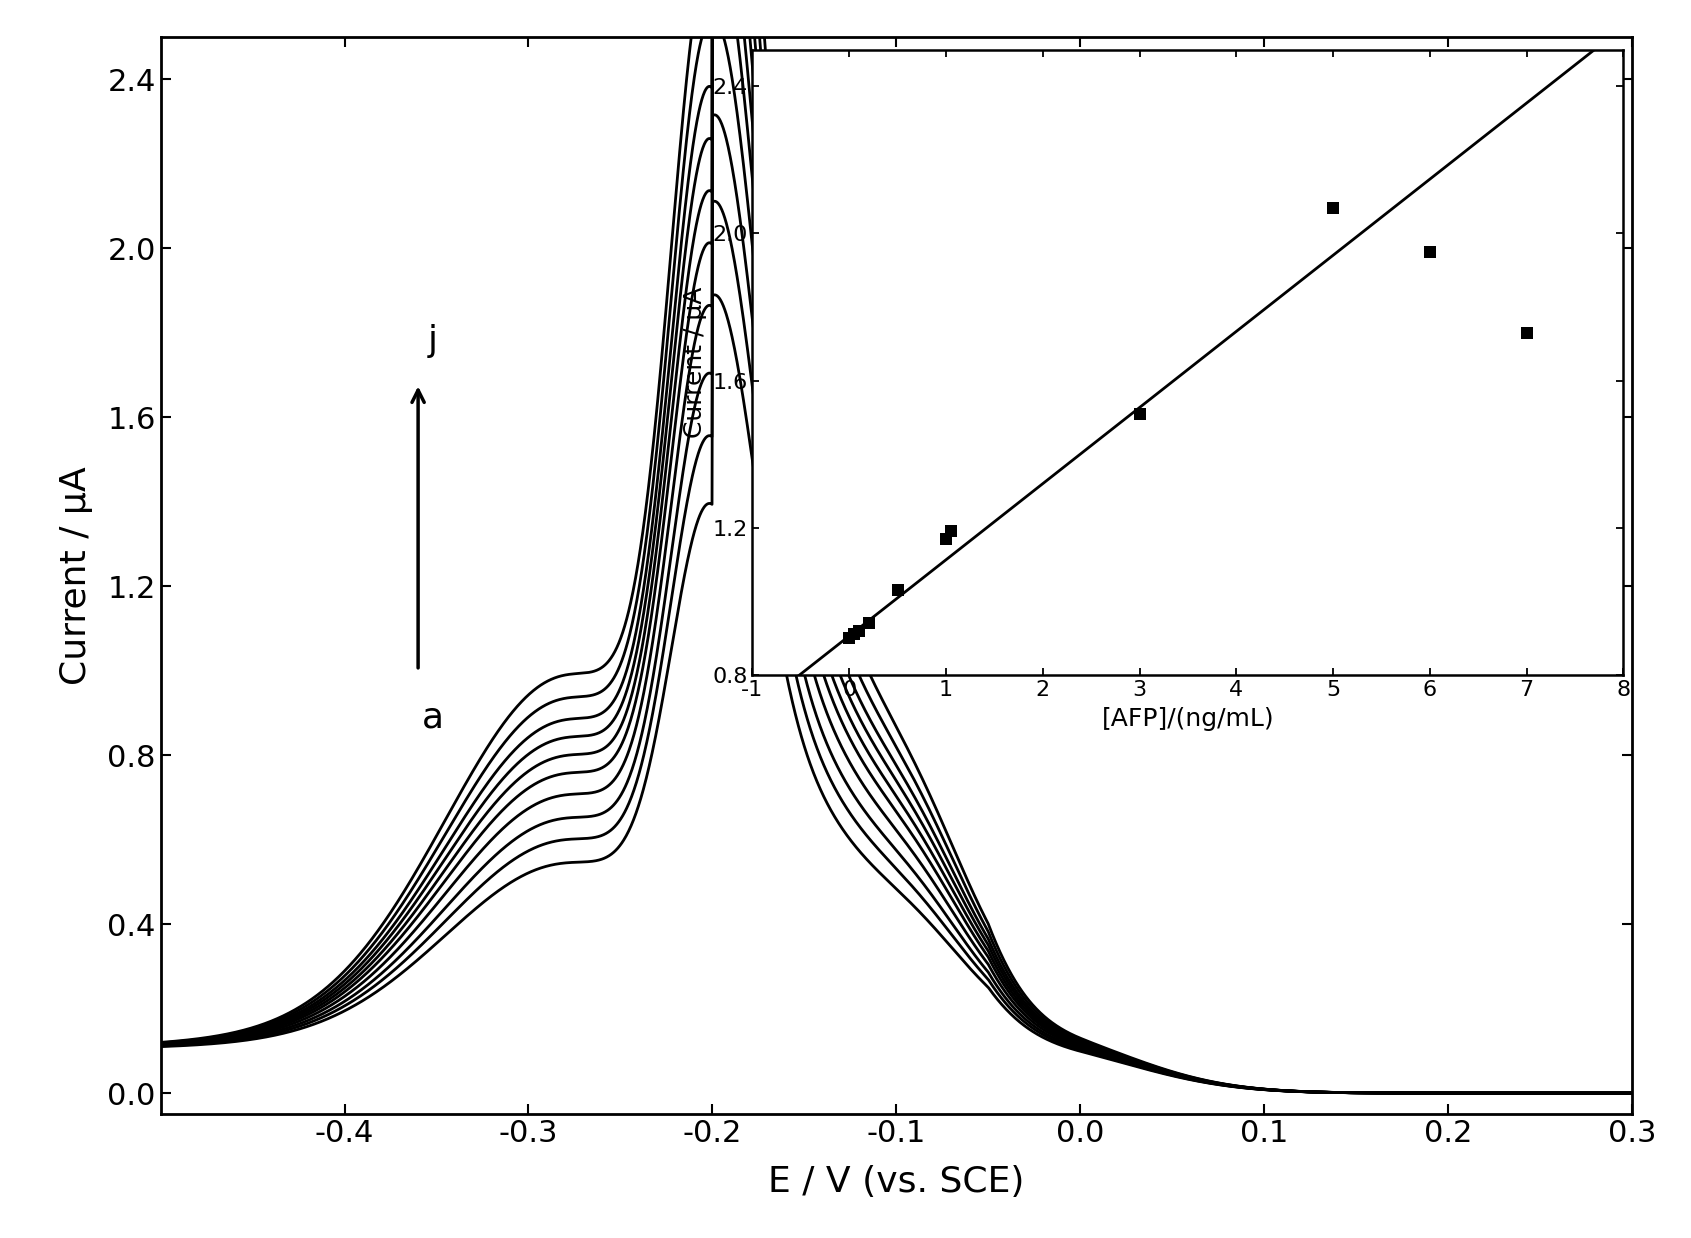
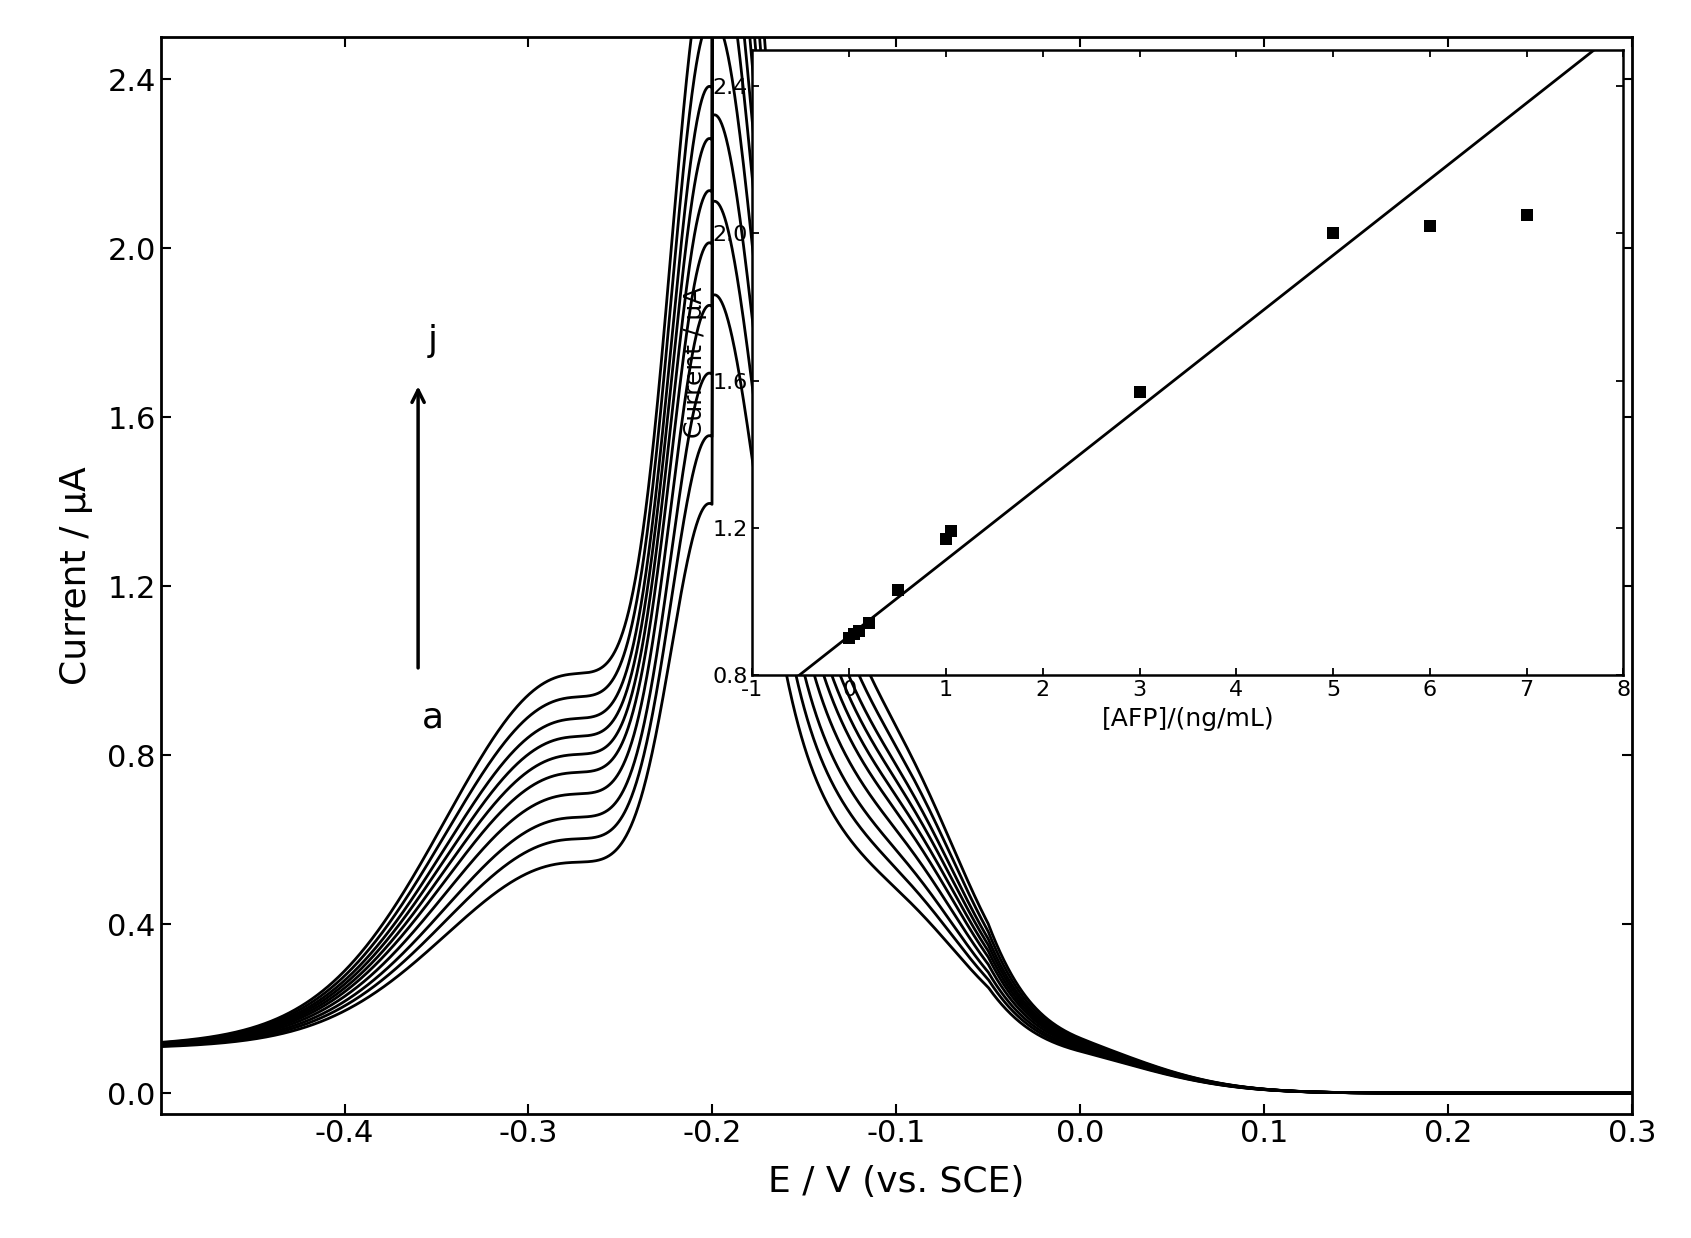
3: 1.51 -> 1.57
5: 2.07 -> 2.00
6: 1.95 -> 2.02
7: 1.73 -> 2.05
